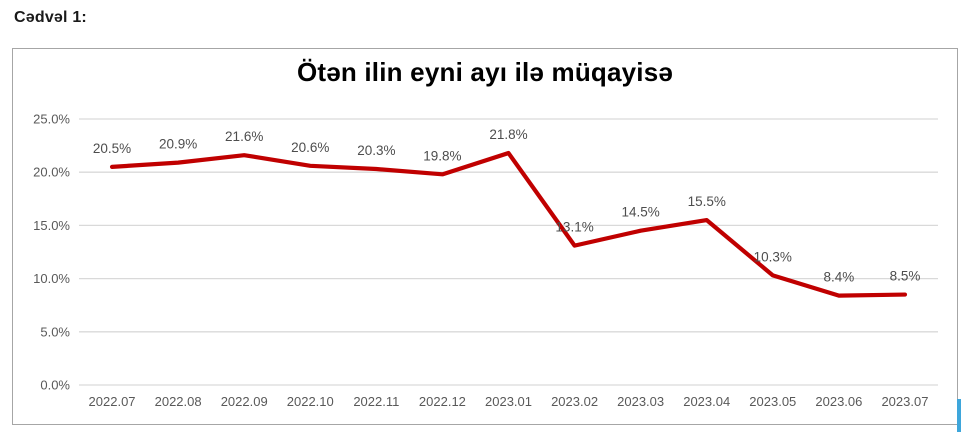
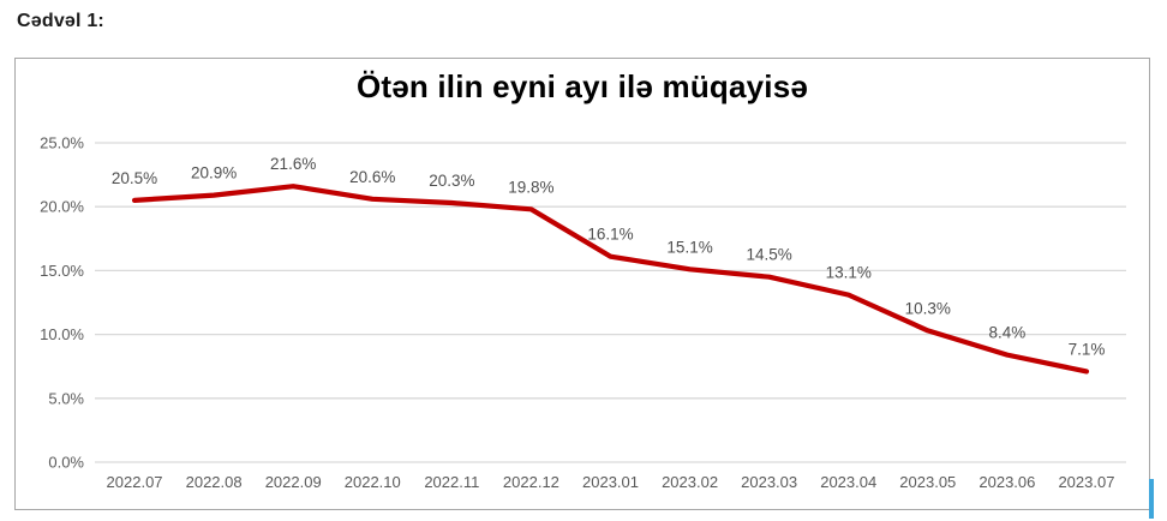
2023.01: 21.8% -> 16.1%
2023.02: 13.1% -> 15.1%
2023.04: 15.5% -> 13.1%
2023.07: 8.5% -> 7.1%
